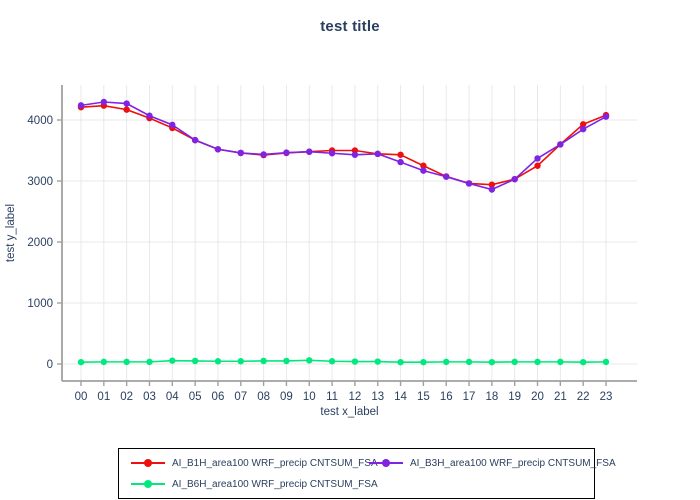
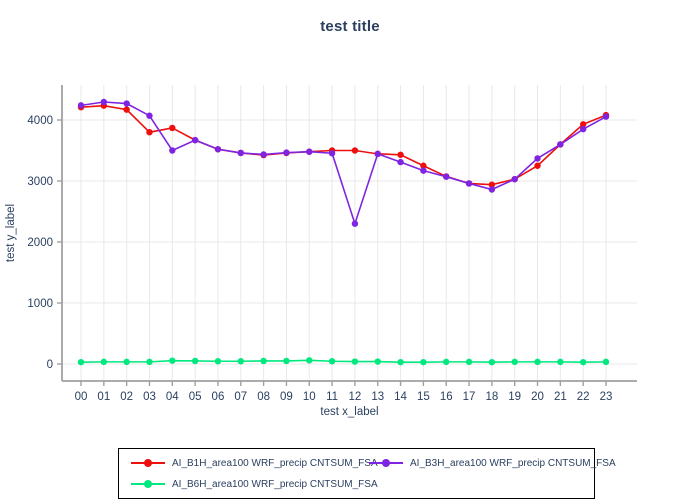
AI_B1H_area100 WRF_precip CNTSUM_FSA/03: 4000 -> 3800
AI_B3H_area100 WRF_precip CNTSUM_FSA/04: 3900 -> 3500
AI_B3H_area100 WRF_precip CNTSUM_FSA/12: 3400 -> 2300
